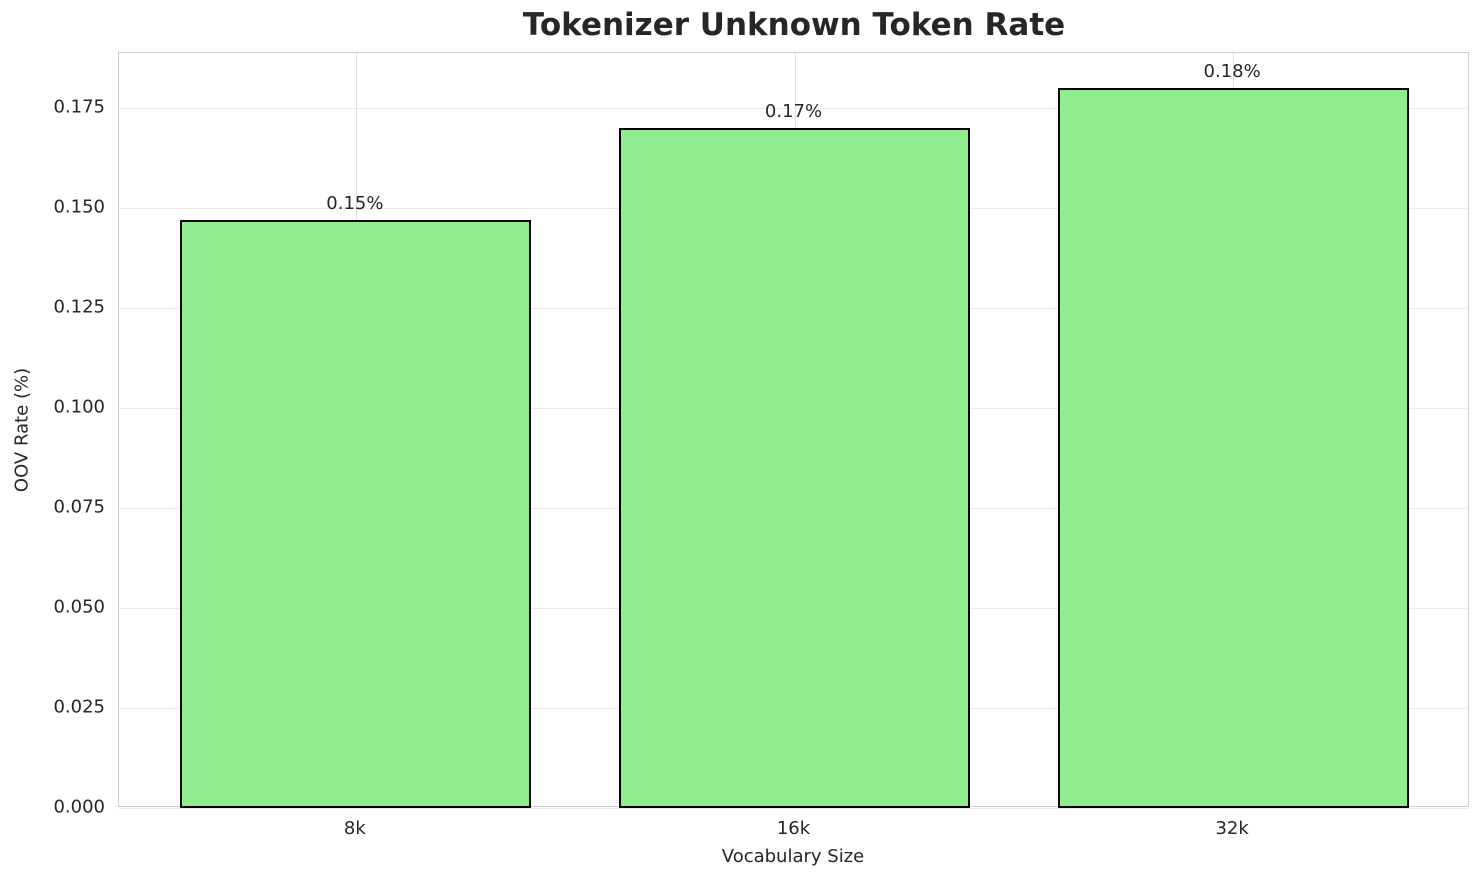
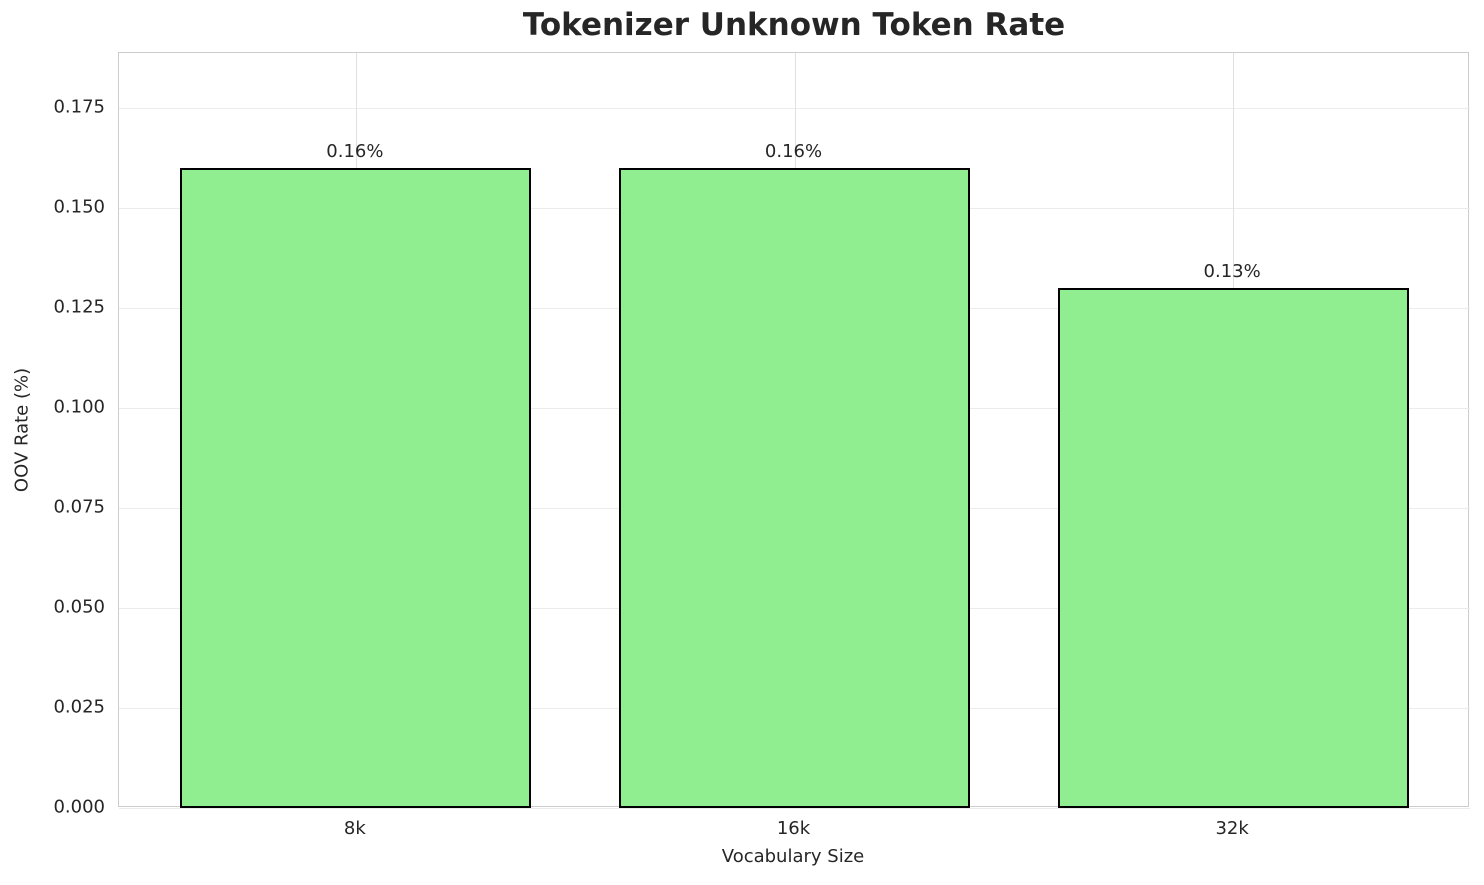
8k: 0.15% -> 0.16%
16k: 0.17% -> 0.16%
32k: 0.18% -> 0.13%
